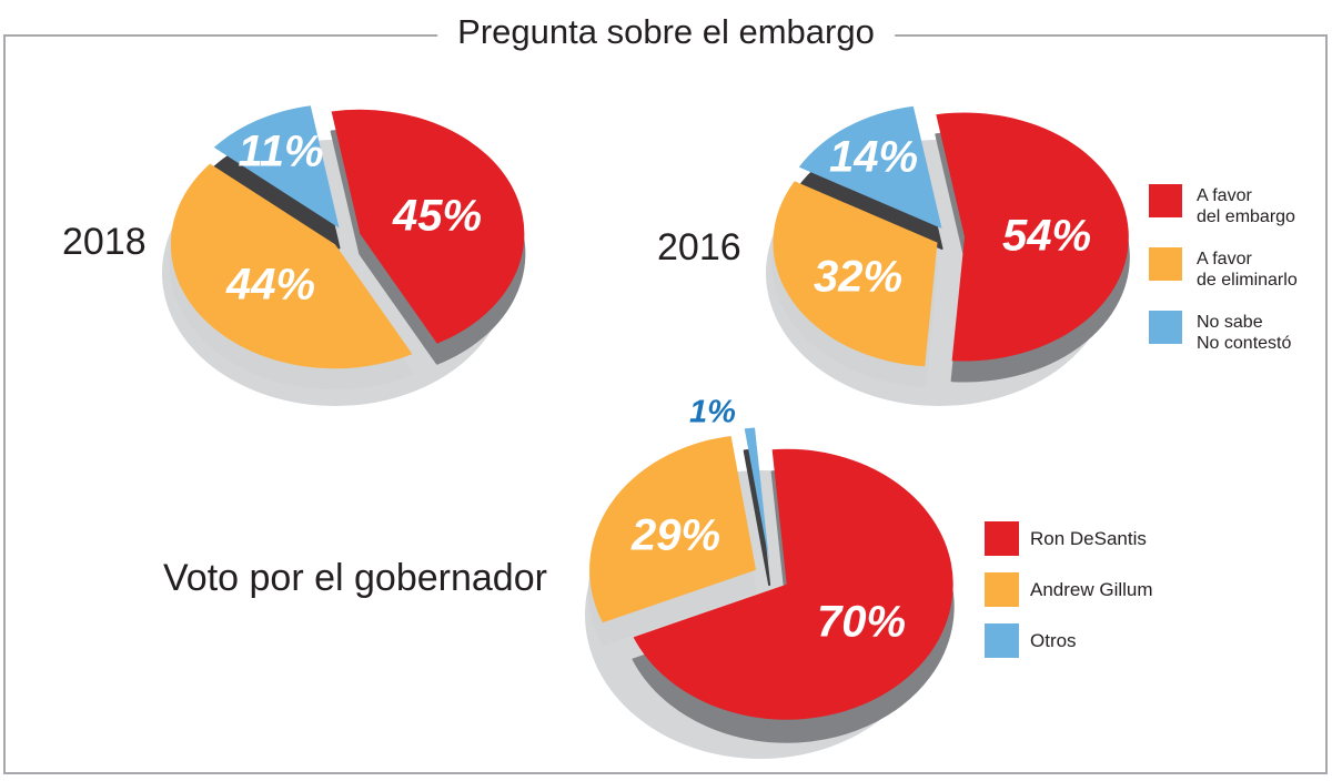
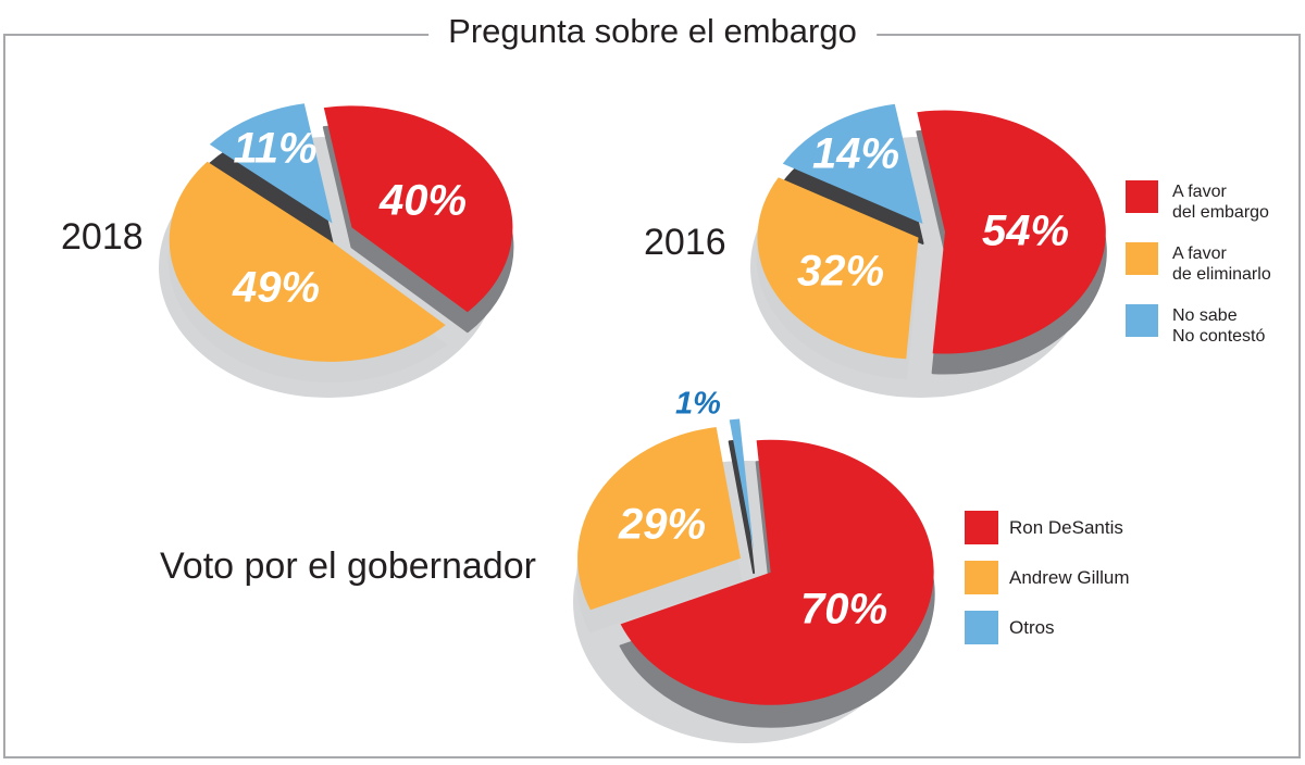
2018/A favor del embargo: 45% -> 40%
2018/A favor de eliminarlo: 44% -> 49%
